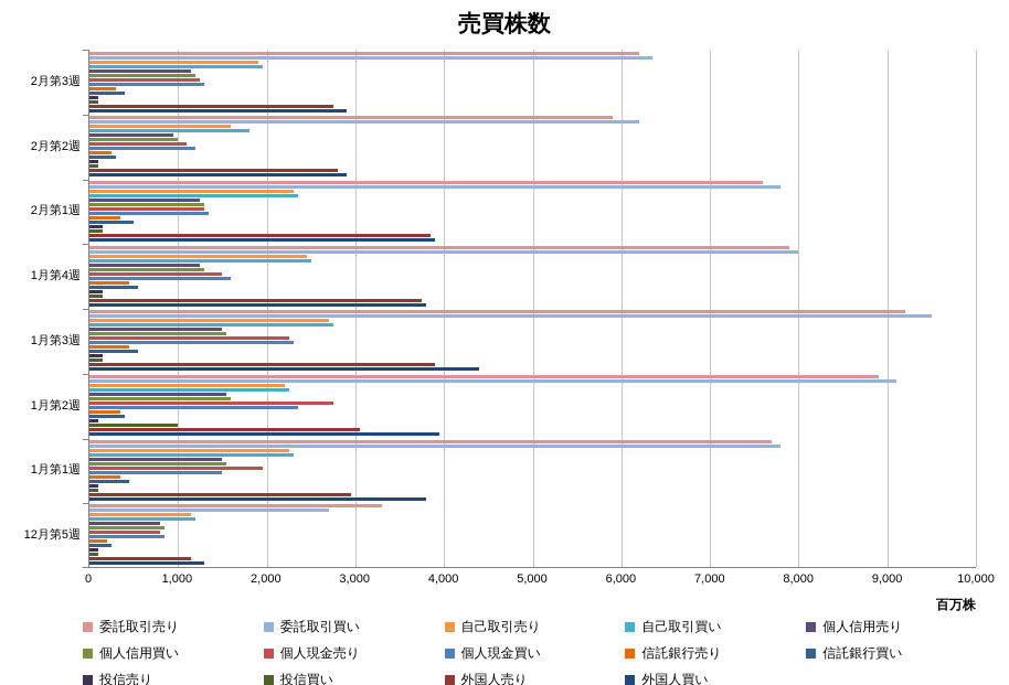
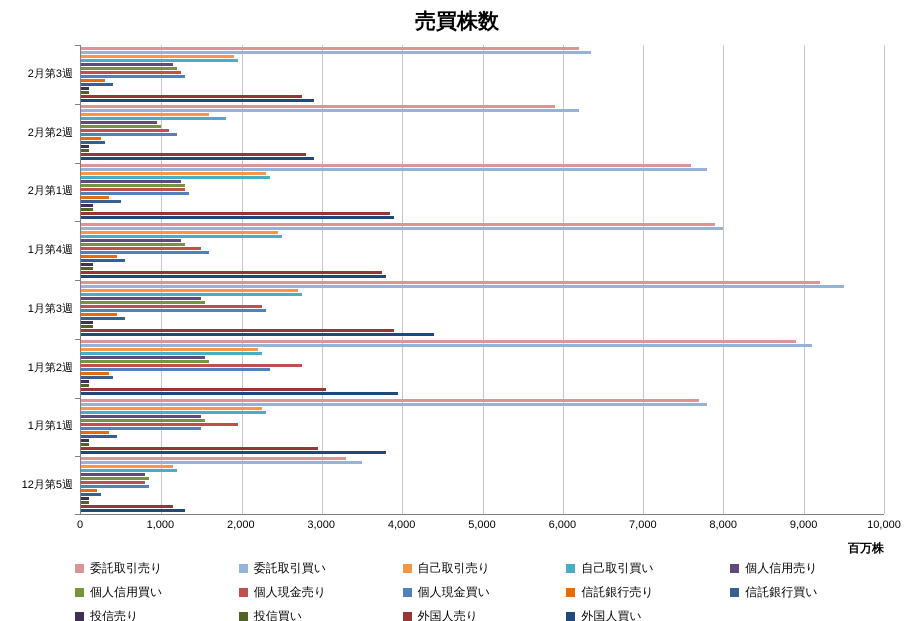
投信買い/1月第2週: 1000 -> 100
委託取引買い/12月第5週: 2700 -> 3500
